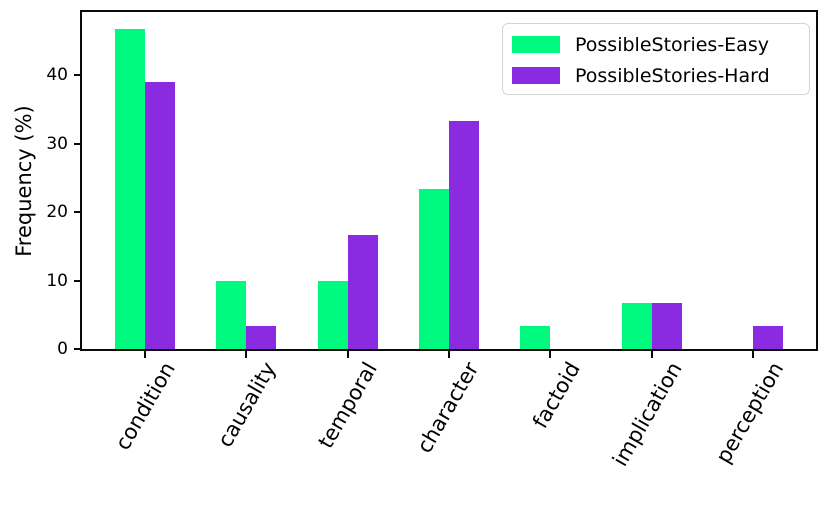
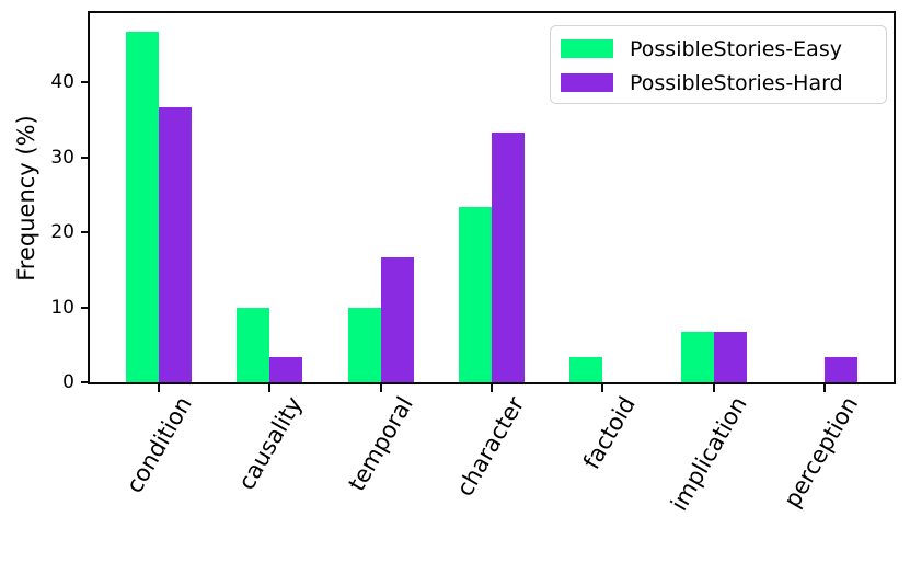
PossibleStories-Hard/condition: 39 -> 37
